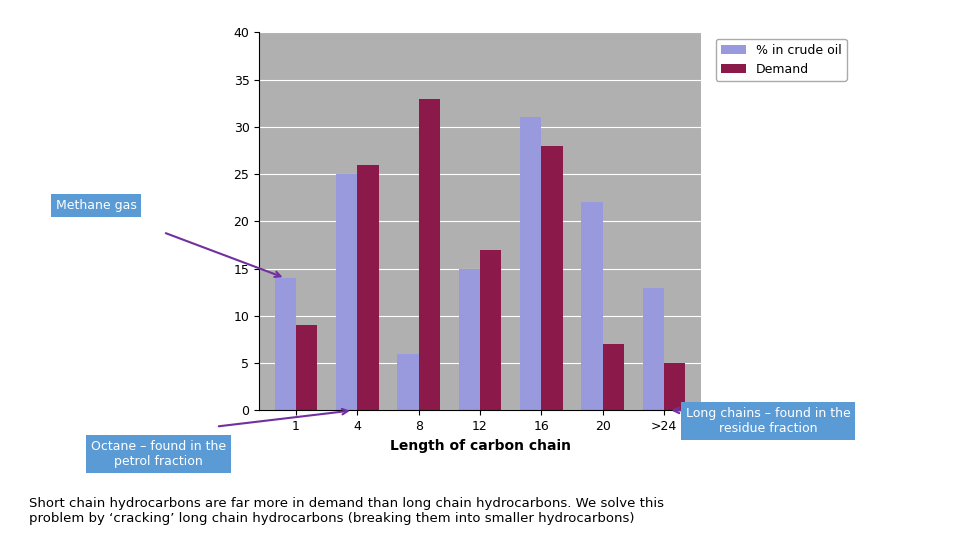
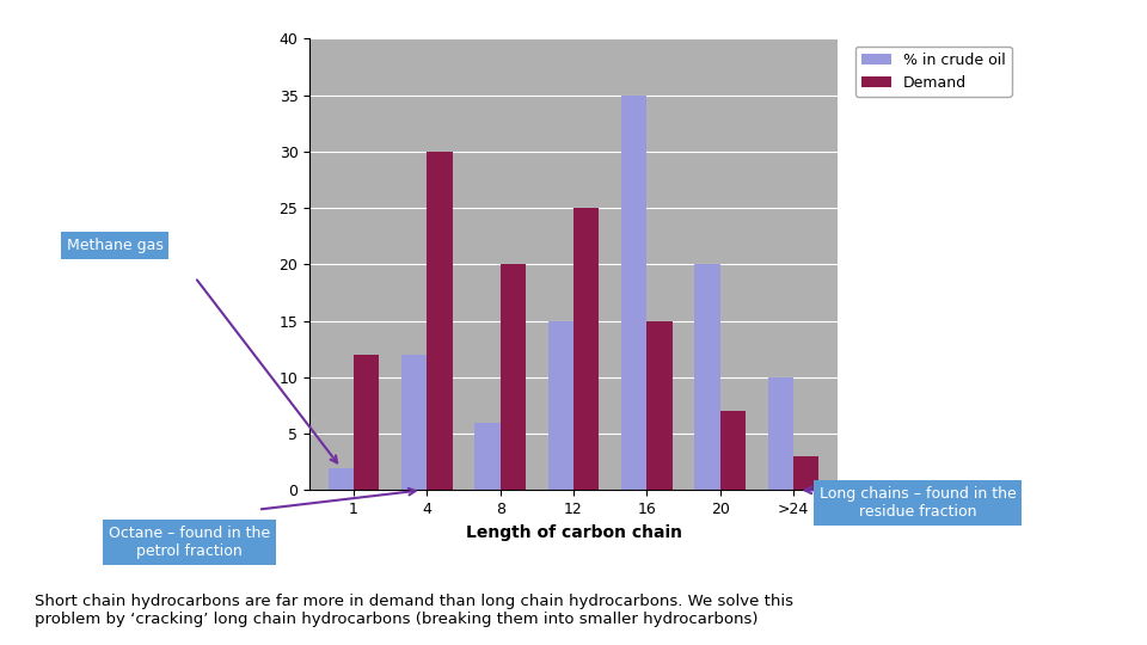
% in crude oil/1: 14 -> 2
Demand/1: 9 -> 12
% in crude oil/4: 25 -> 12
Demand/4: 26 -> 30
Demand/8: 33 -> 20
Demand/12: 17 -> 25
% in crude oil/16: 31 -> 35
Demand/16: 28 -> 15
% in crude oil/20: 22 -> 20
% in crude oil/>24: 13 -> 10
Demand/>24: 5 -> 3
